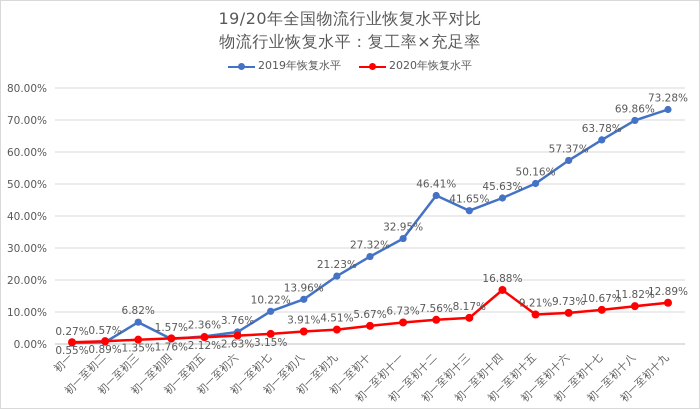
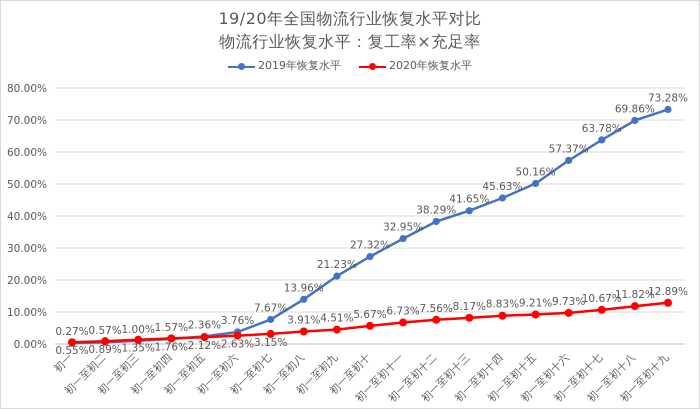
2019年恢复水平/初一至初三: 6.82% -> 1.00%
2019年恢复水平/初一至初七: 10.22% -> 7.67%
2019年恢复水平/初一至初十二: 46.41% -> 38.29%
2020年恢复水平/初一至初十四: 16.88% -> 8.83%
